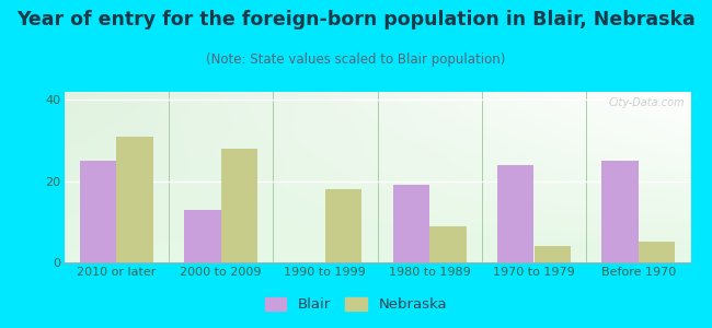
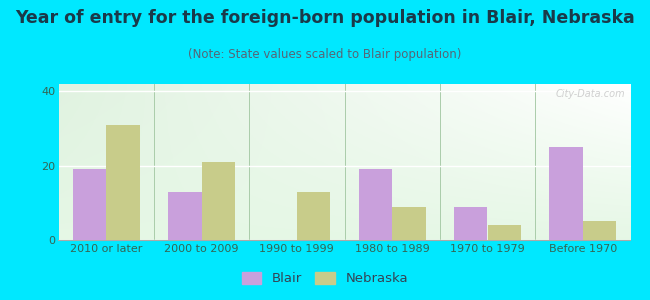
Blair/2010 or later: 25 -> 19
Nebraska/2000 to 2009: 28 -> 21
Nebraska/1990 to 1999: 18 -> 13
Blair/1970 to 1979: 24 -> 9
